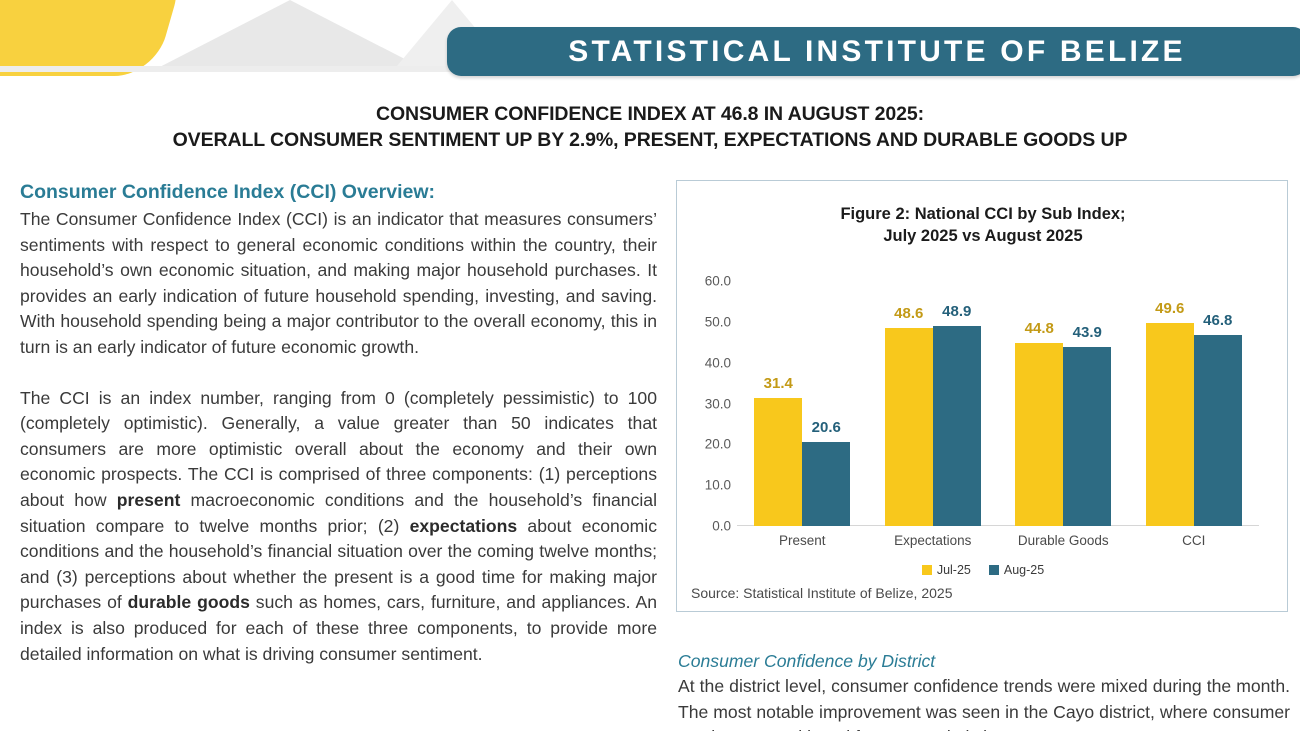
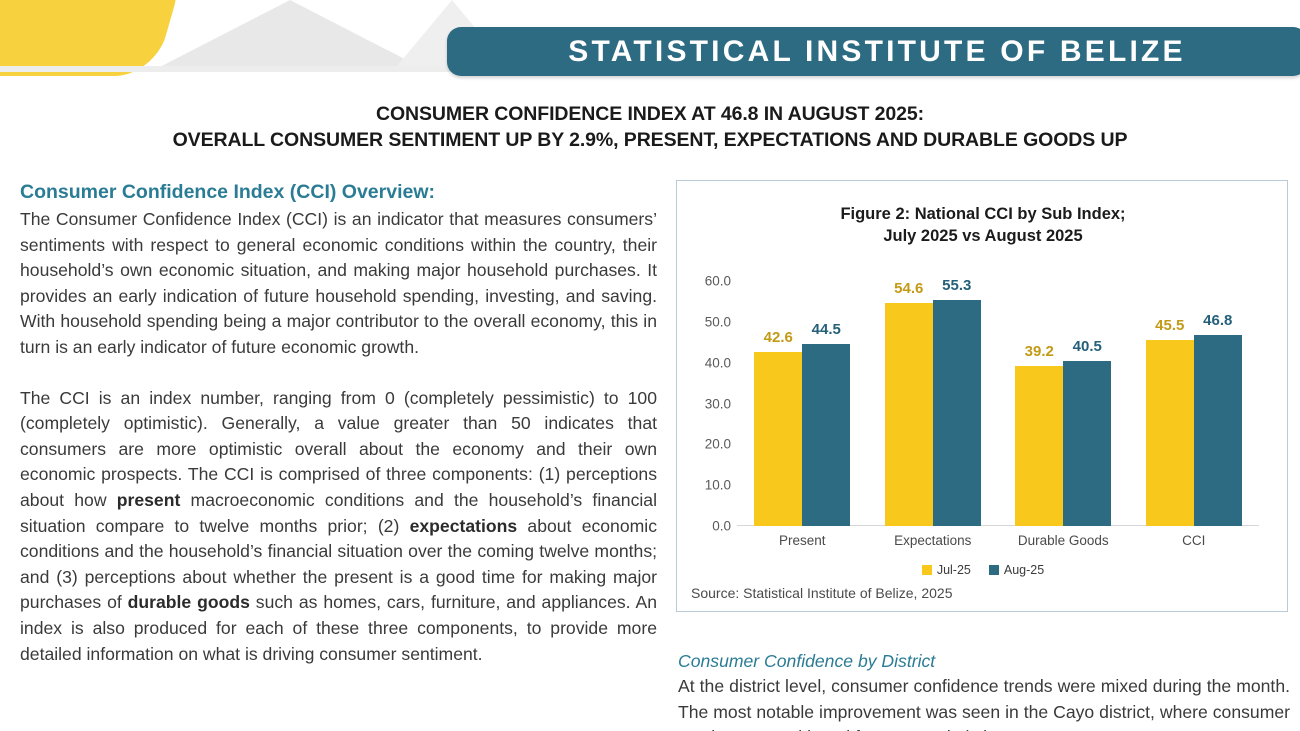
Jul-25/Present: 31.4 -> 42.6
Aug-25/Present: 20.6 -> 44.5
Jul-25/Expectations: 48.6 -> 54.6
Aug-25/Expectations: 48.9 -> 55.3
Jul-25/Durable Goods: 44.8 -> 39.2
Aug-25/Durable Goods: 43.9 -> 40.5
Jul-25/CCI: 49.6 -> 45.5
